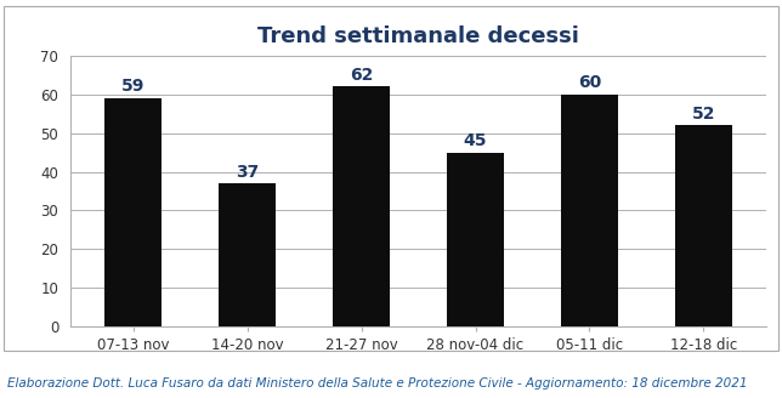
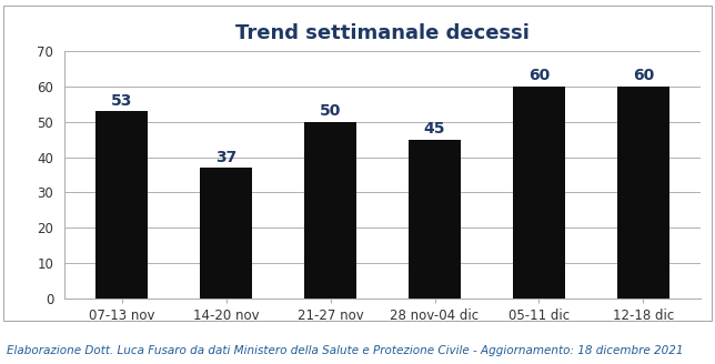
07-13 nov: 59 -> 53
21-27 nov: 62 -> 50
12-18 dic: 52 -> 60
